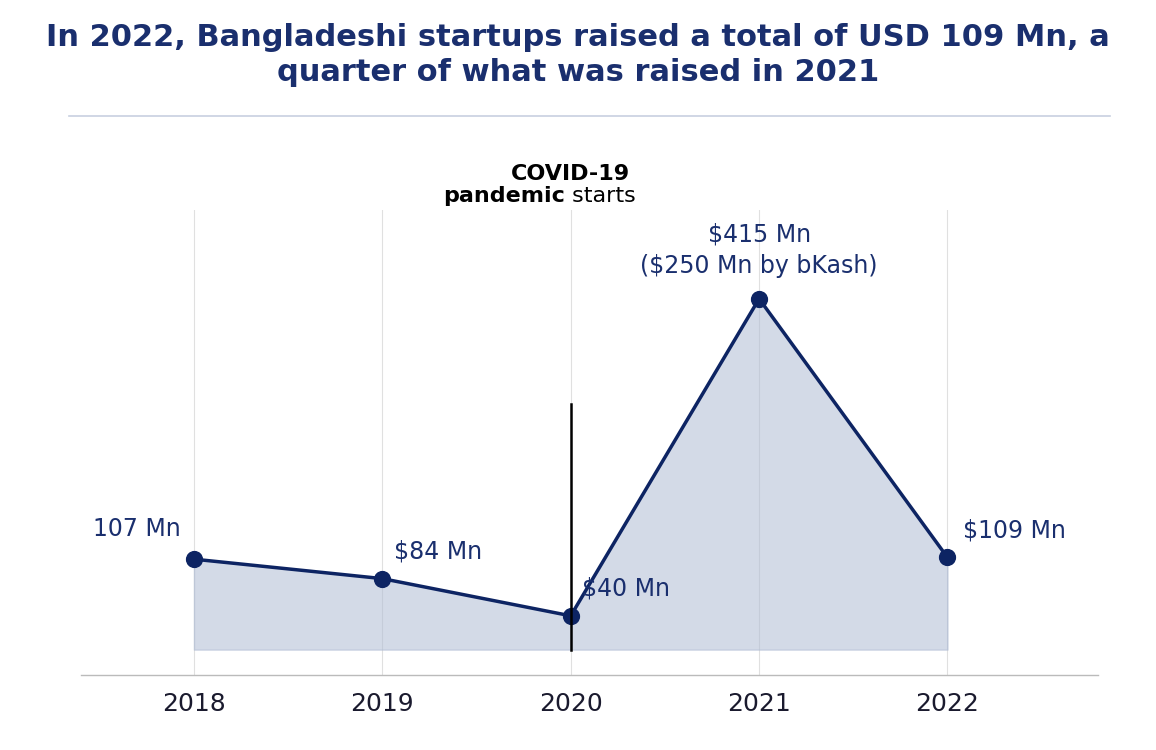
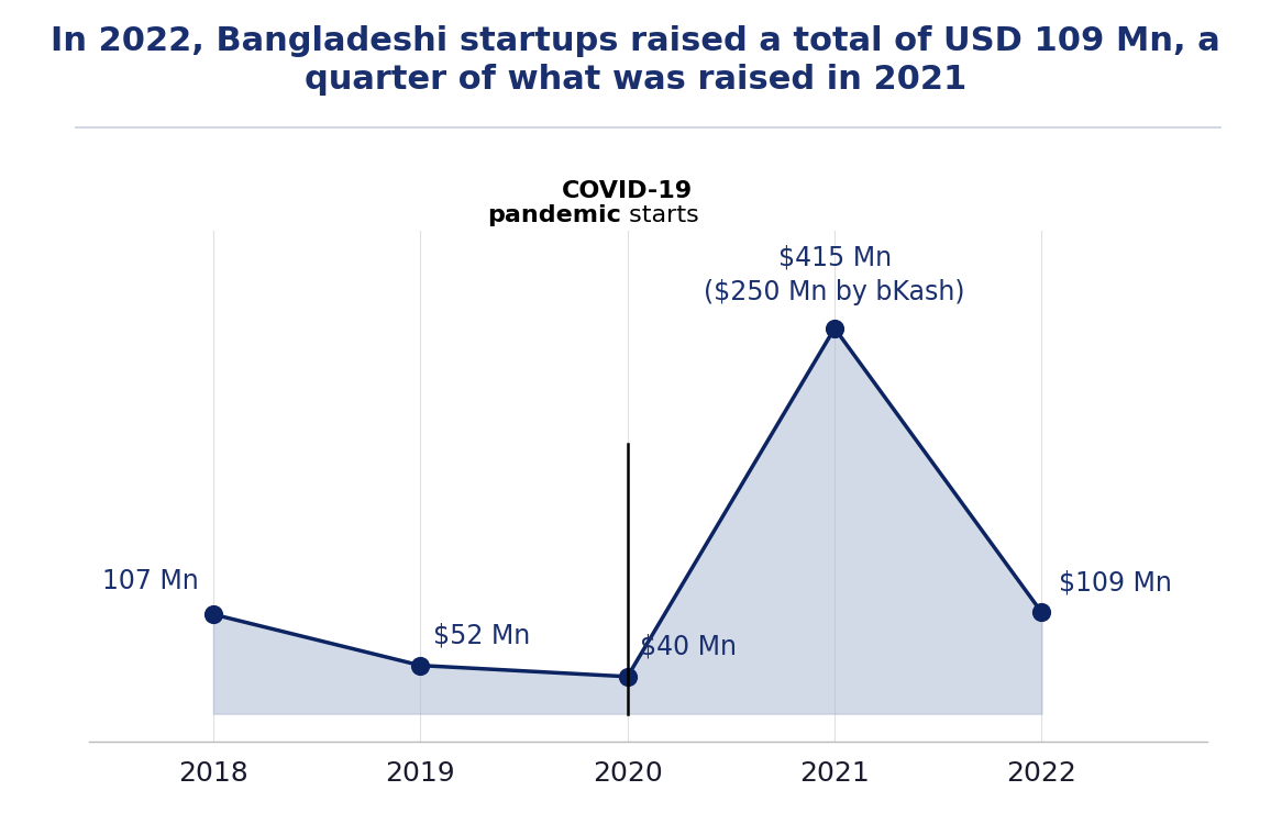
2019: $84 -> $52
